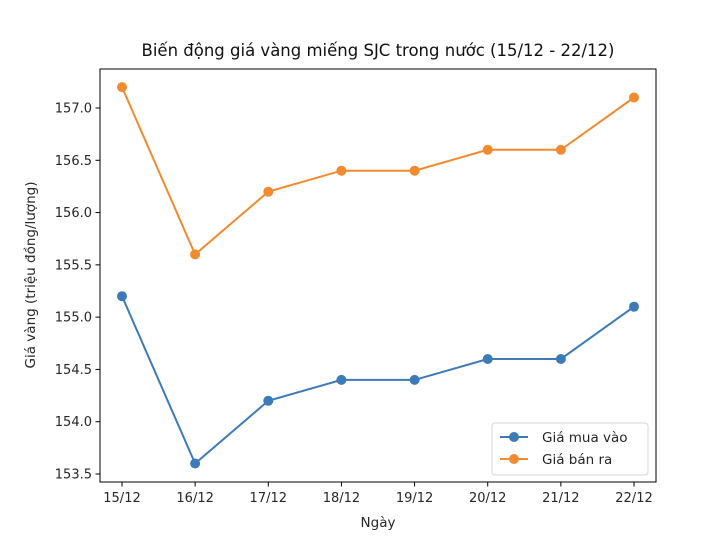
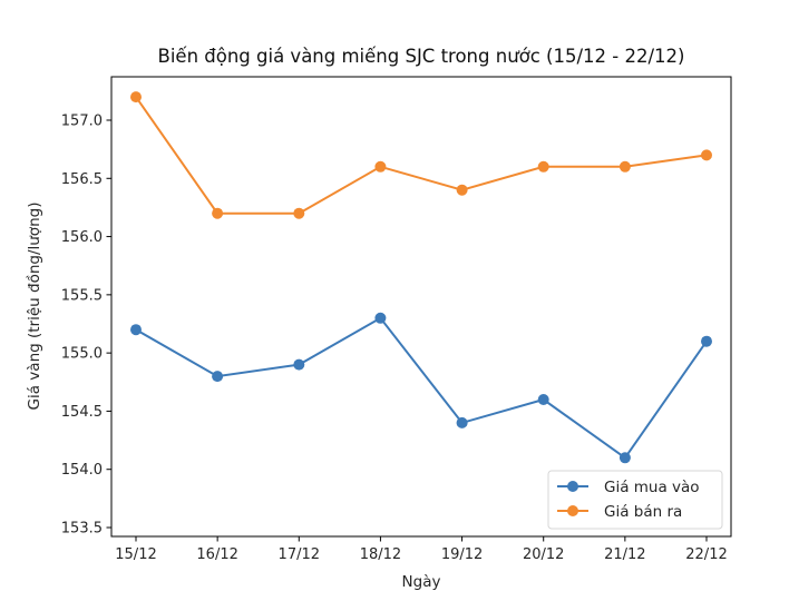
Giá mua vào/16/12: 153.6 -> 154.8
Giá bán ra/16/12: 155.6 -> 156.2
Giá mua vào/17/12: 154.2 -> 154.9
Giá mua vào/18/12: 154.4 -> 155.3
Giá bán ra/18/12: 156.4 -> 156.6
Giá mua vào/21/12: 154.6 -> 154.1
Giá bán ra/22/12: 157.1 -> 156.7
